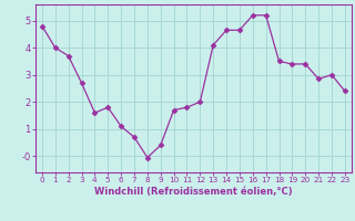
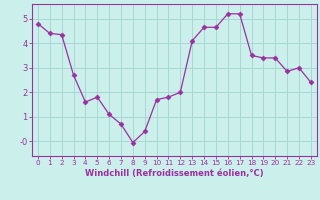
1: 4.00 -> 4.40
2: 3.70 -> 4.35
